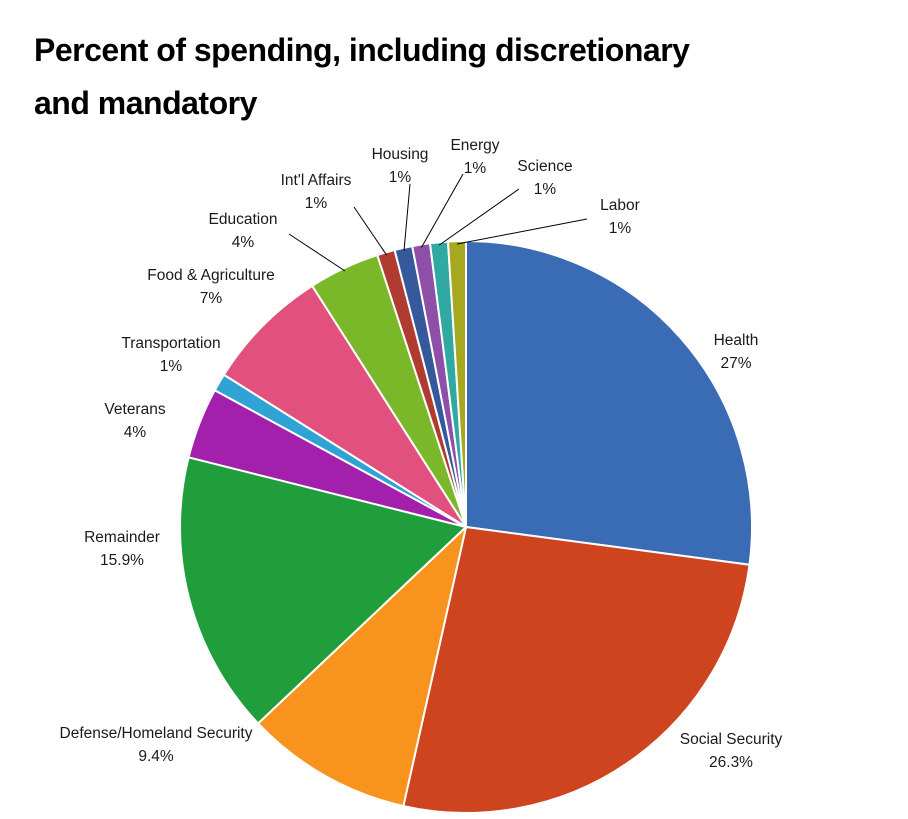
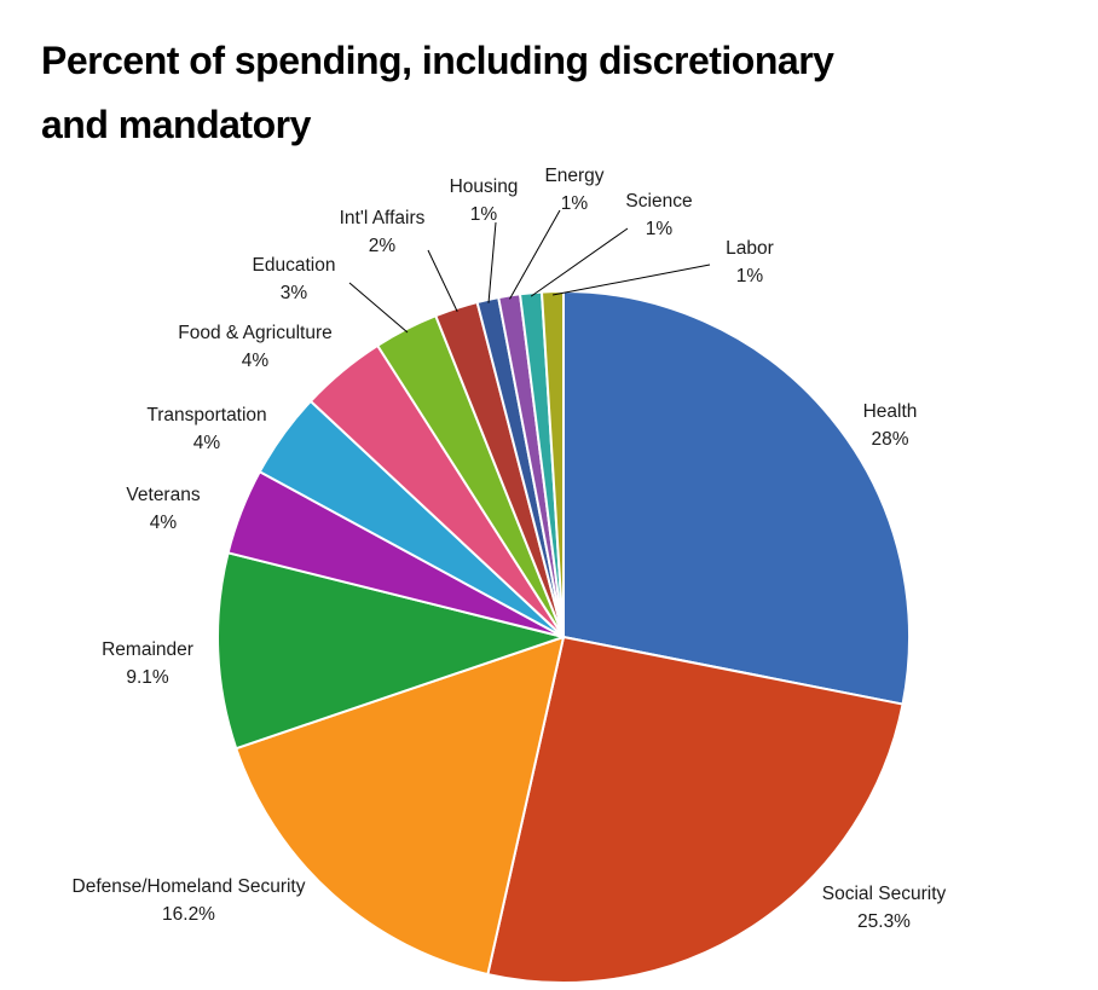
Health: 27% -> 28%
Social Security: 26.3% -> 25.3%
Defense/Homeland Security: 9.4% -> 16.2%
Remainder: 15.9% -> 9.1%
Transportation: 1% -> 4%
Food & Agriculture: 7% -> 4%
Education: 4% -> 3%
Int'l Affairs: 1% -> 2%
